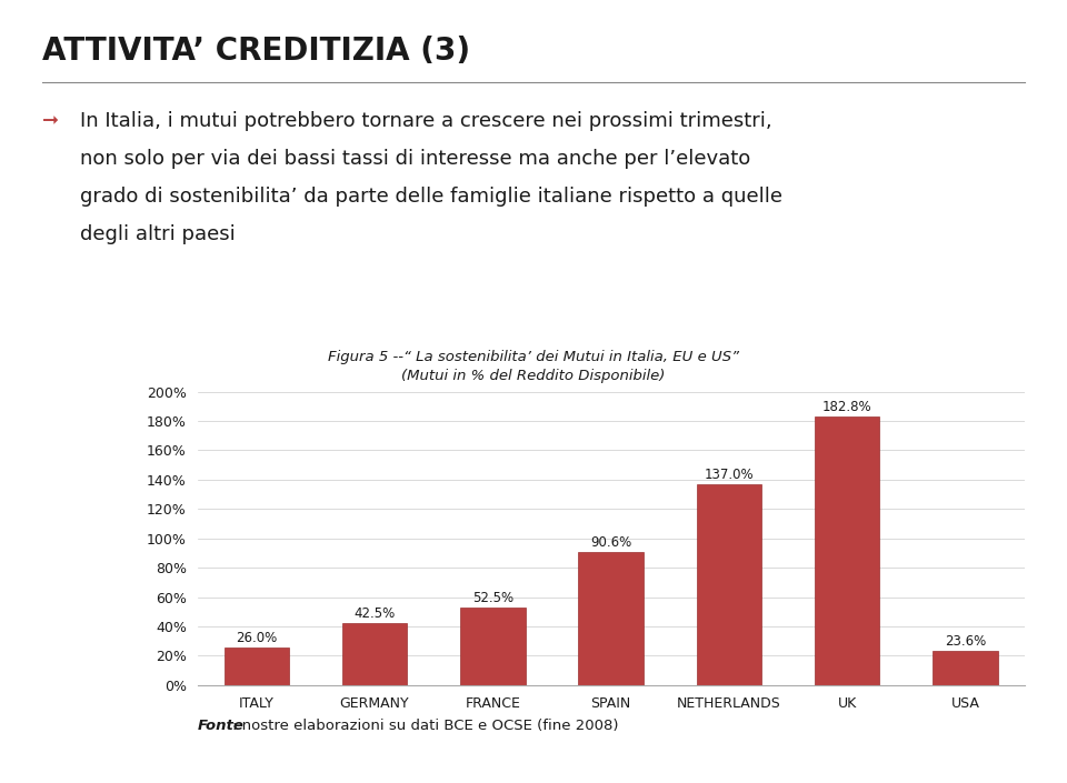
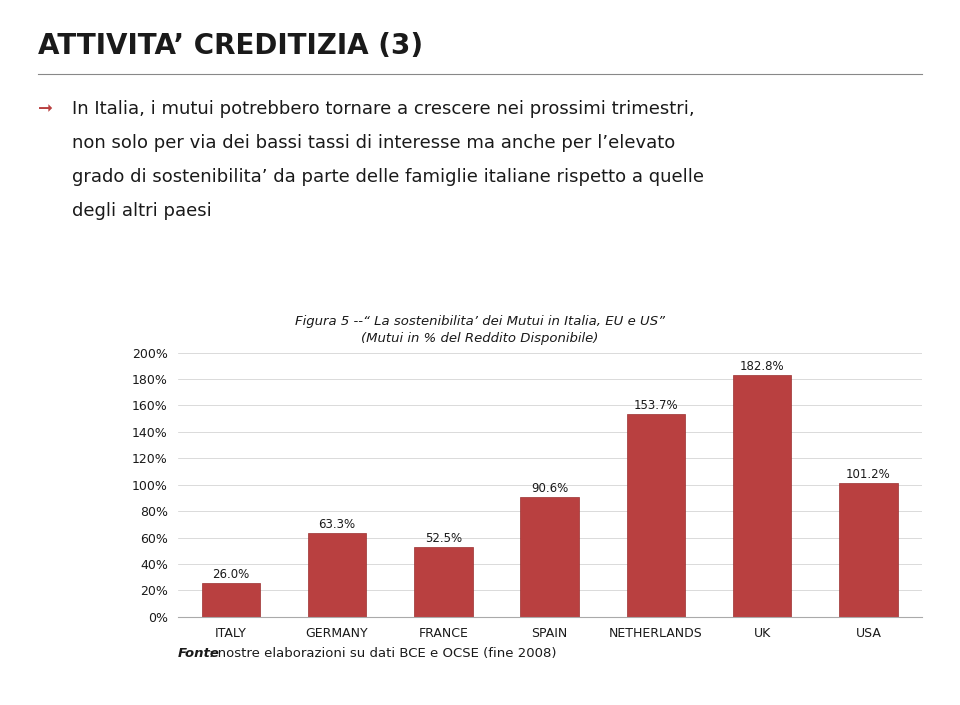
GERMANY: 42.5% -> 63.3%
NETHERLANDS: 137.0% -> 153.7%
USA: 23.6% -> 101.2%
